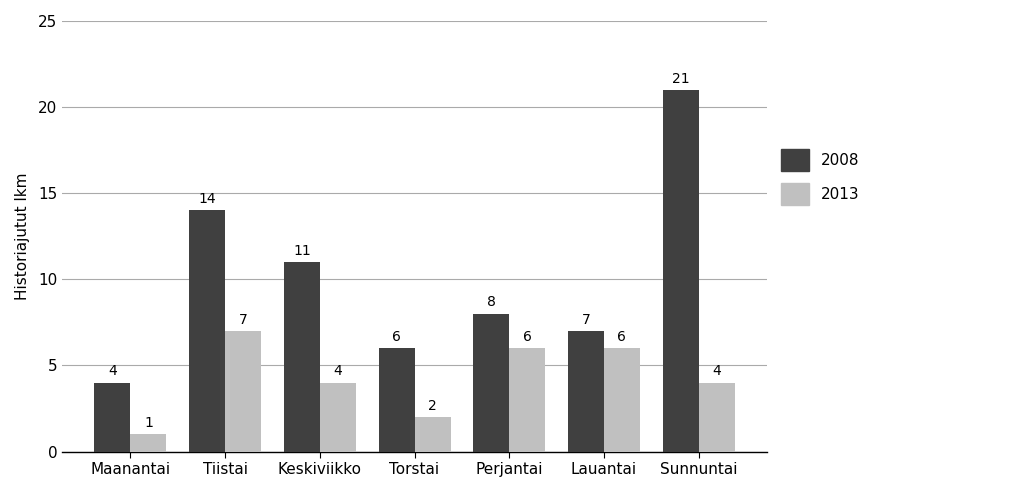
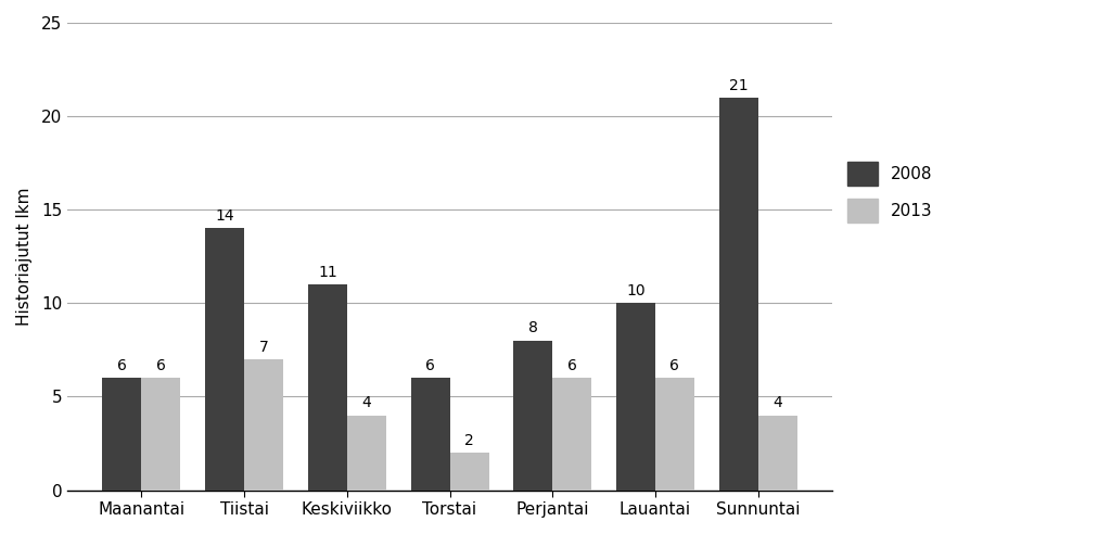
2008/Maanantai: 4 -> 6
2013/Maanantai: 1 -> 6
2008/Lauantai: 7 -> 10
